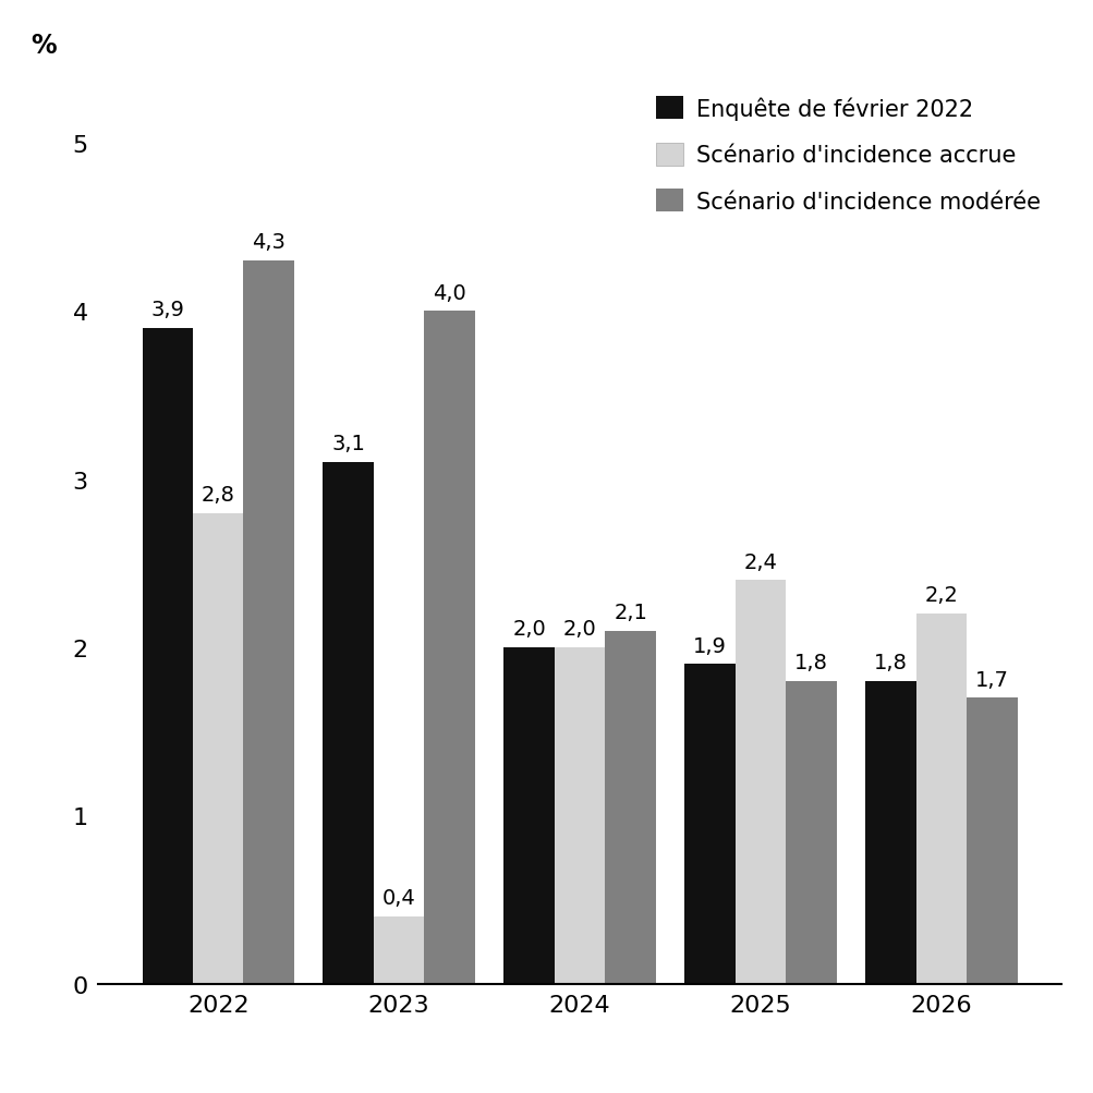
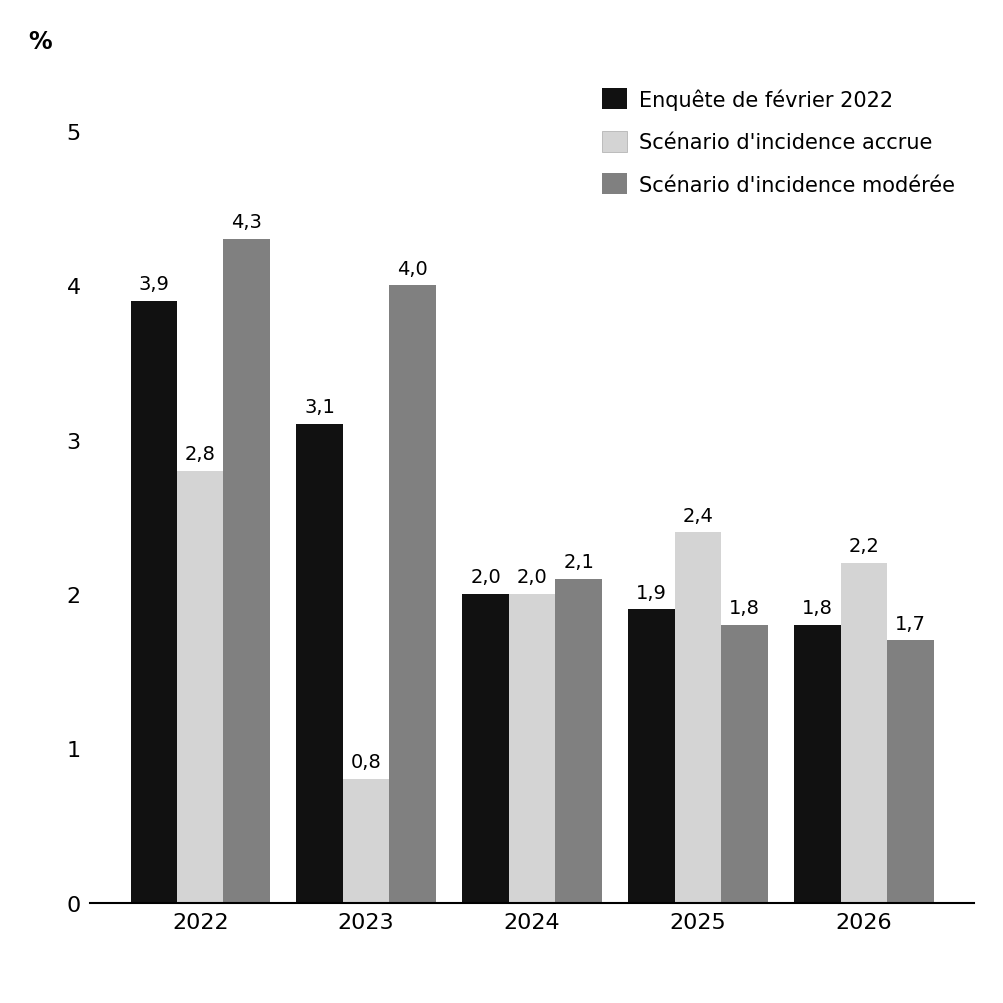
Scénario d'incidence accrue/2023: 0,4 -> 0,8
